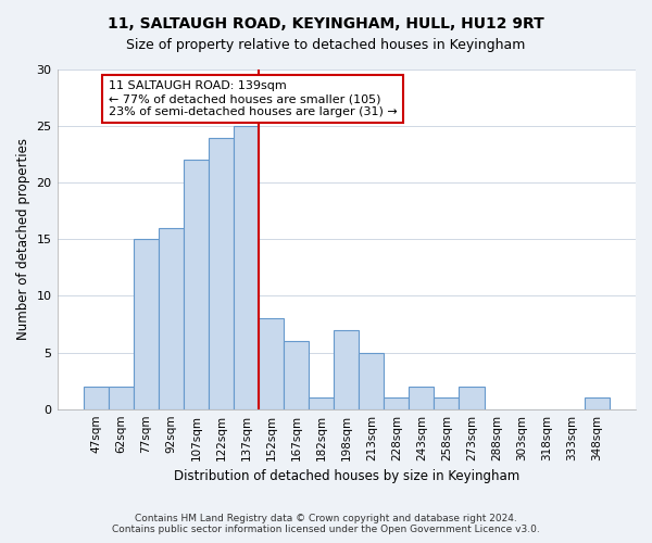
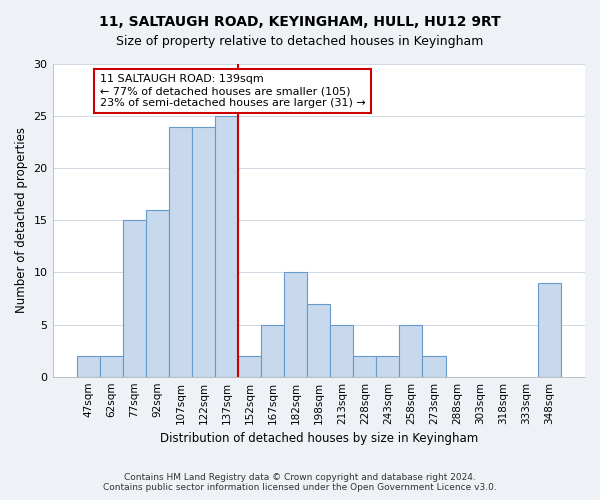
107sqm: 22 -> 24
152sqm: 8 -> 2
167sqm: 6 -> 5
182sqm: 1 -> 10
228sqm: 1 -> 2
258sqm: 1 -> 5
348sqm: 1 -> 9
